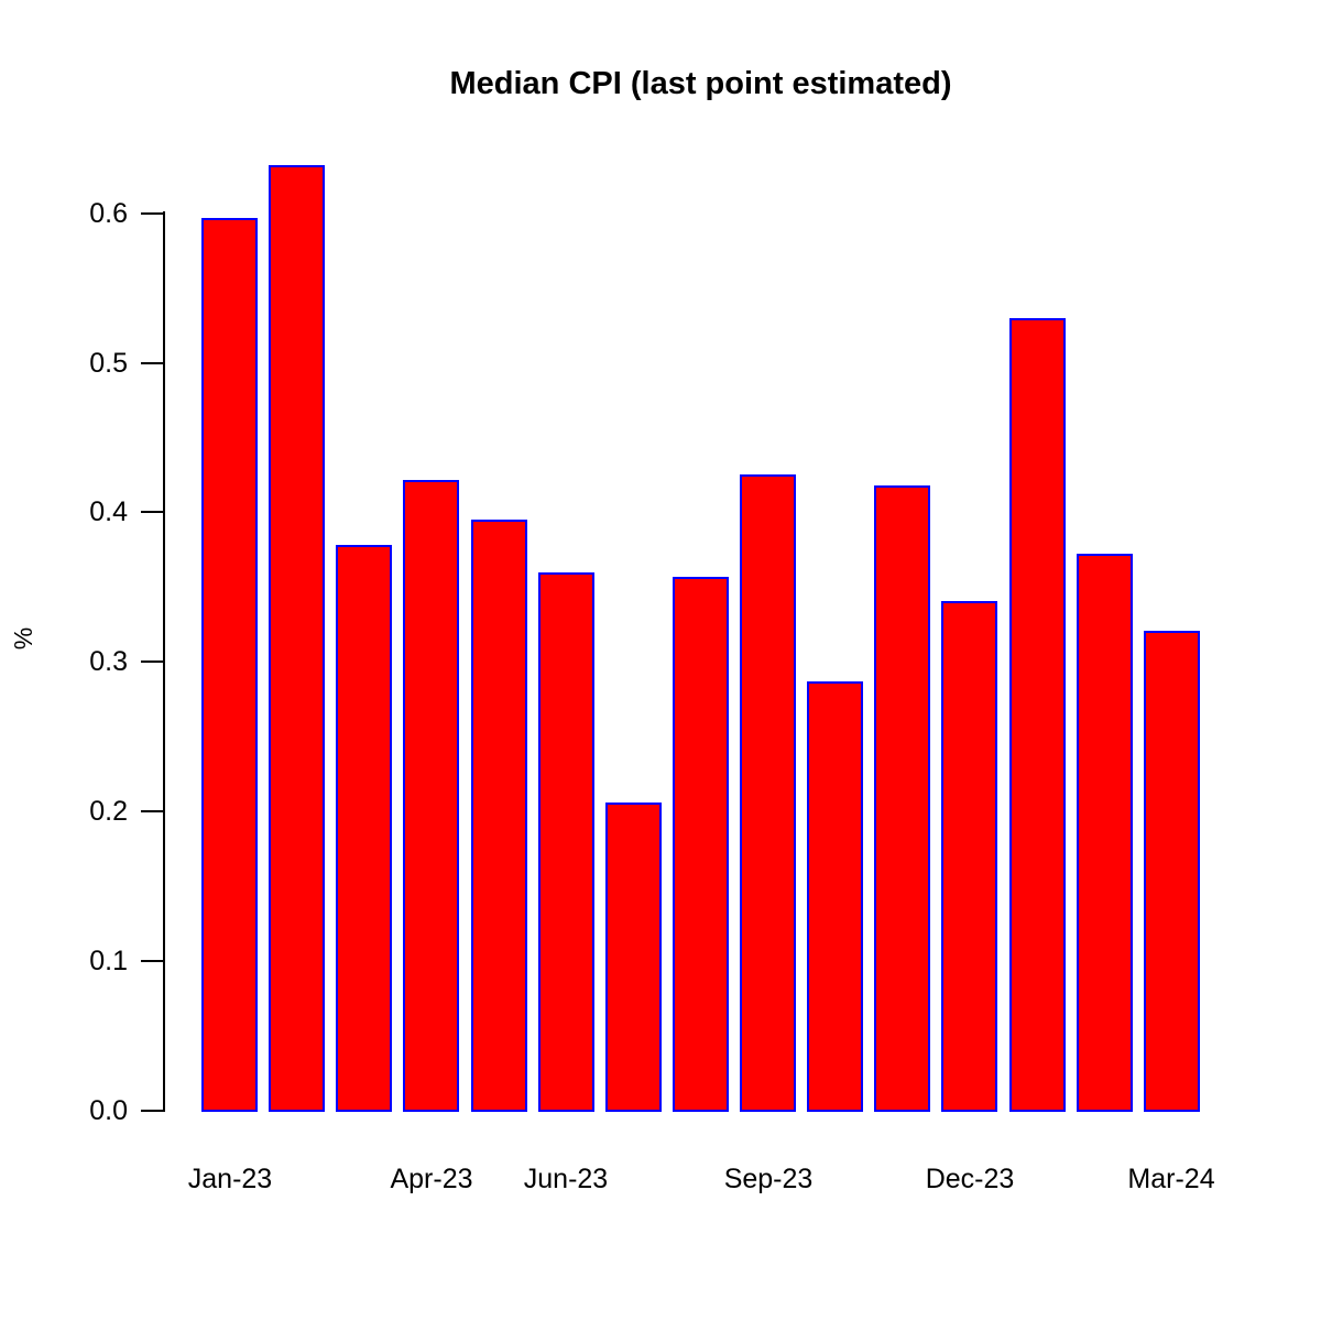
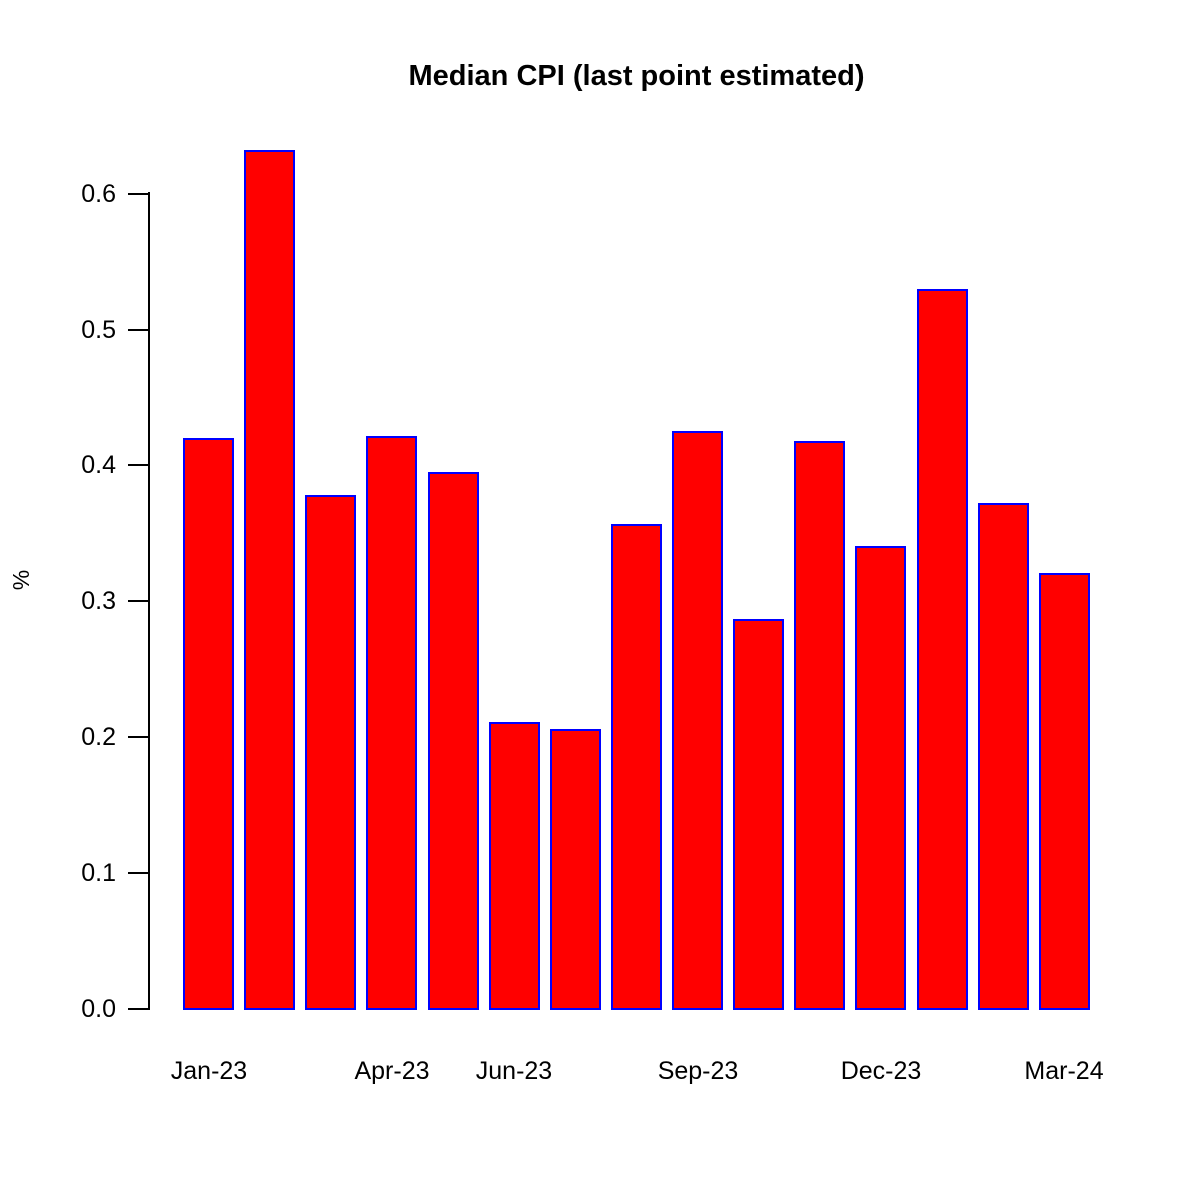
Jan-23: 0.597 -> 0.420
Jun-23: 0.360 -> 0.211
